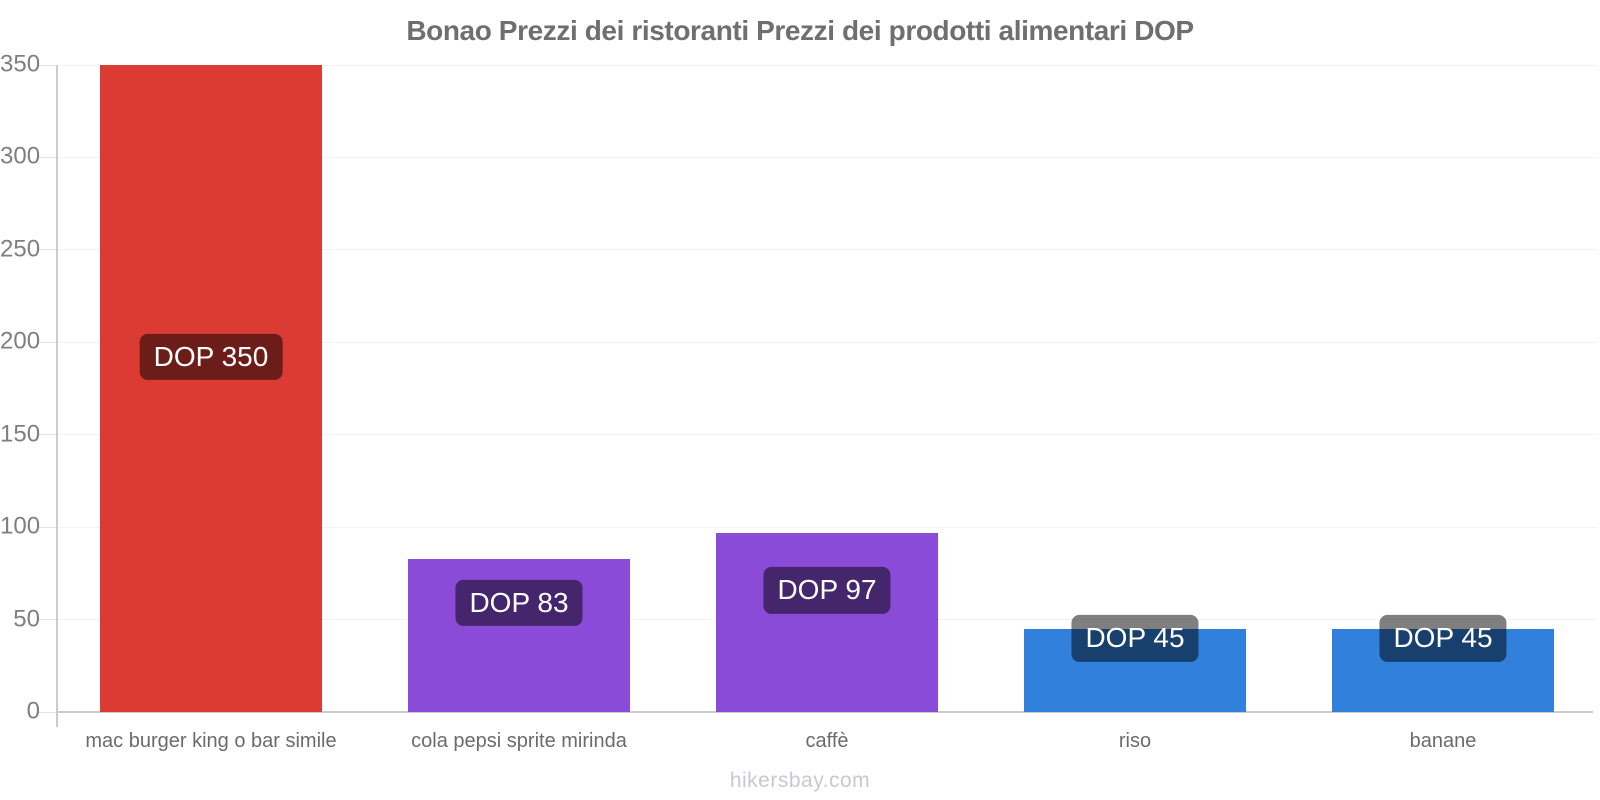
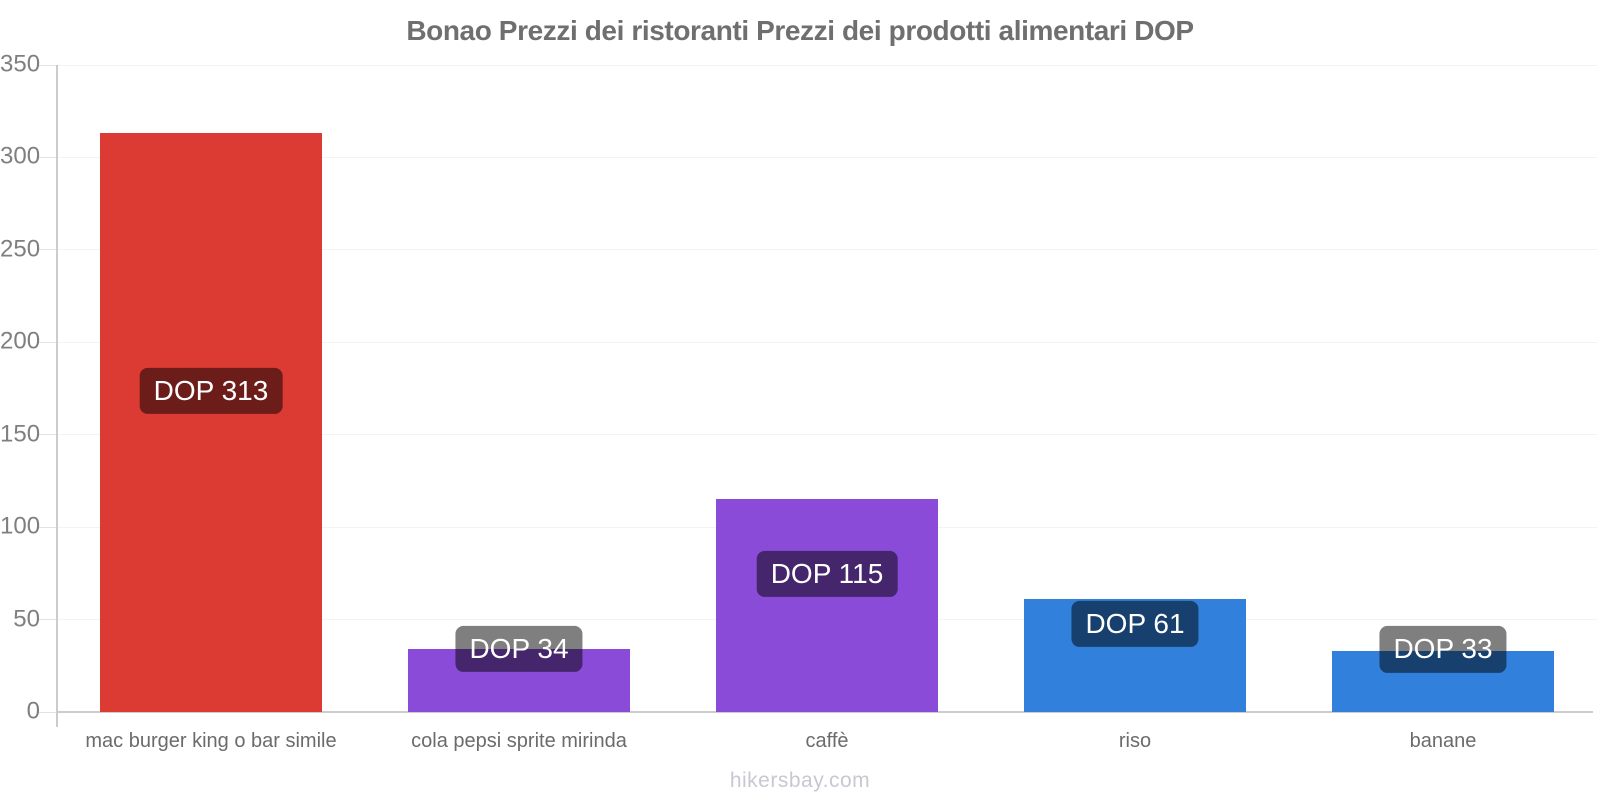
mac burger king o bar simile: 350 -> 313
cola pepsi sprite mirinda: 83 -> 34
caffè: 97 -> 115
riso: 45 -> 61
banane: 45 -> 33
